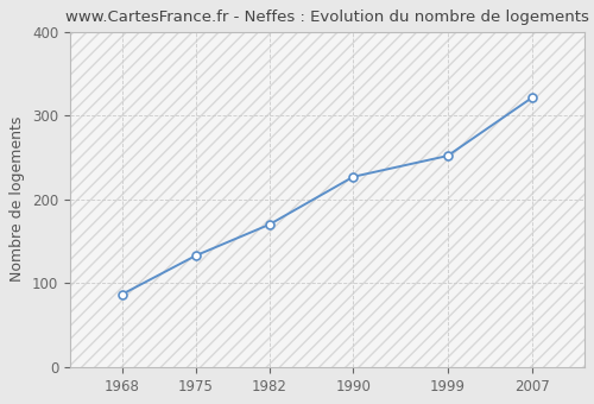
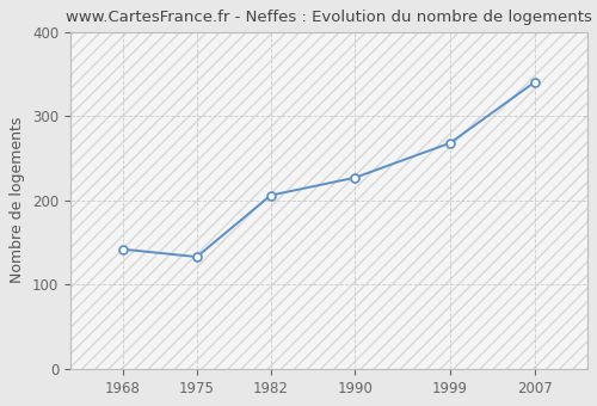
1968: 87 -> 142
1982: 170 -> 206
1999: 252 -> 268
2007: 321 -> 340
